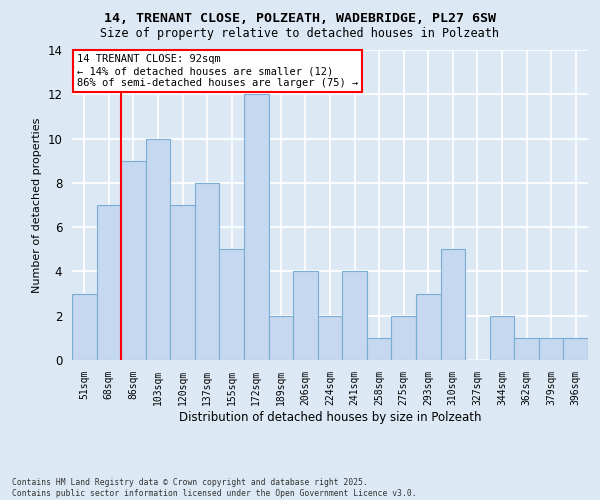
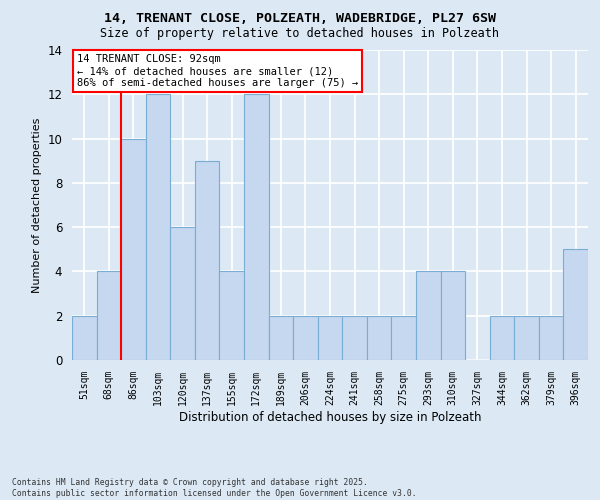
51sqm: 3 -> 2
68sqm: 7 -> 4
86sqm: 9 -> 10
103sqm: 10 -> 12
120sqm: 7 -> 6
137sqm: 8 -> 9
155sqm: 5 -> 4
206sqm: 4 -> 2
241sqm: 4 -> 2
258sqm: 1 -> 2
293sqm: 3 -> 4
310sqm: 5 -> 4
362sqm: 1 -> 2
379sqm: 1 -> 2
396sqm: 1 -> 5
